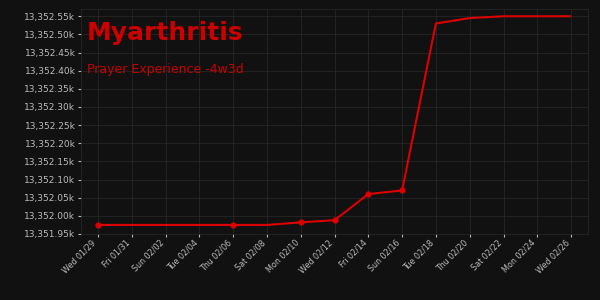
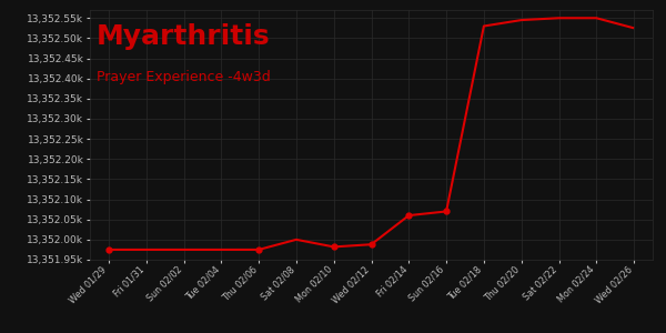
Sat 02/08: 13,351.975k -> 13,352.000k
Wed 02/26: 13,352.550k -> 13,352.525k
